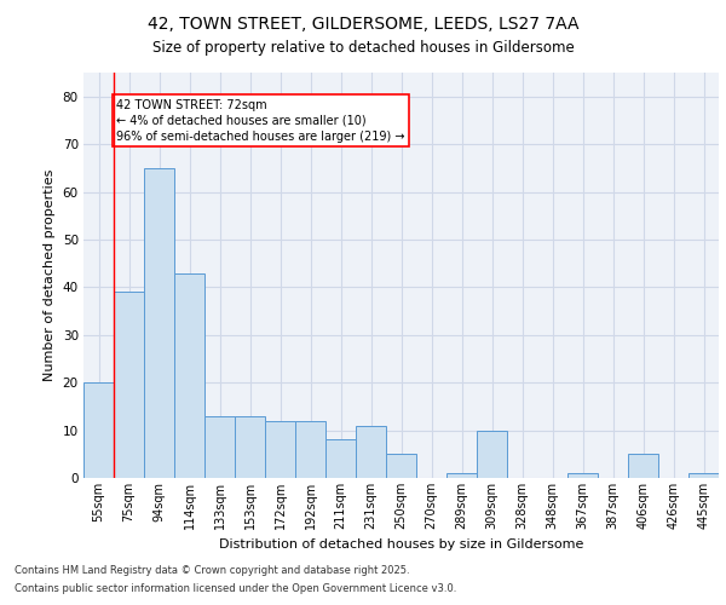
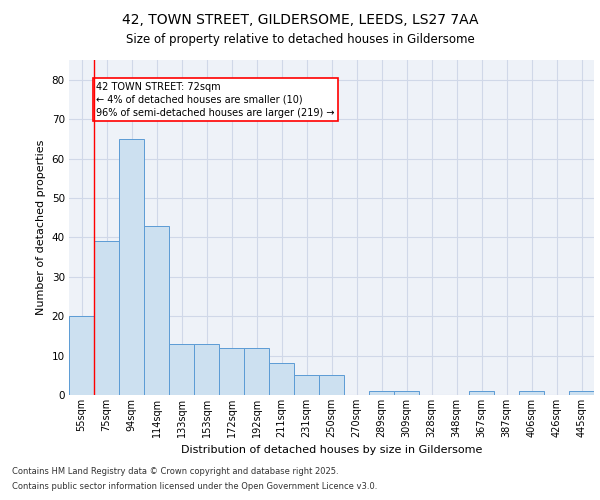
231sqm: 11 -> 5
309sqm: 10 -> 1
406sqm: 5 -> 1
